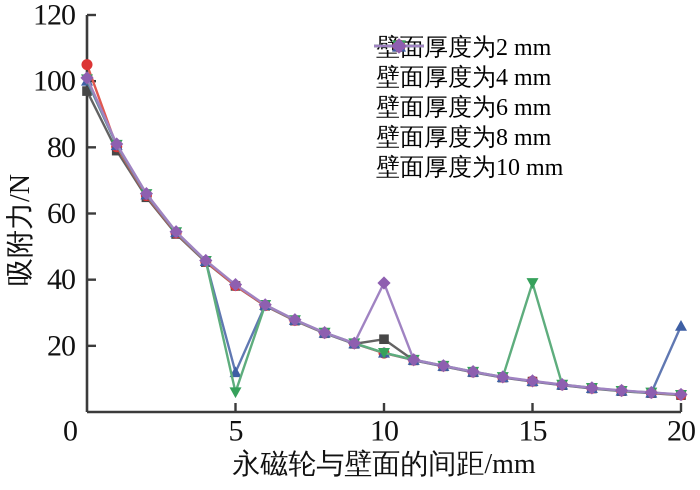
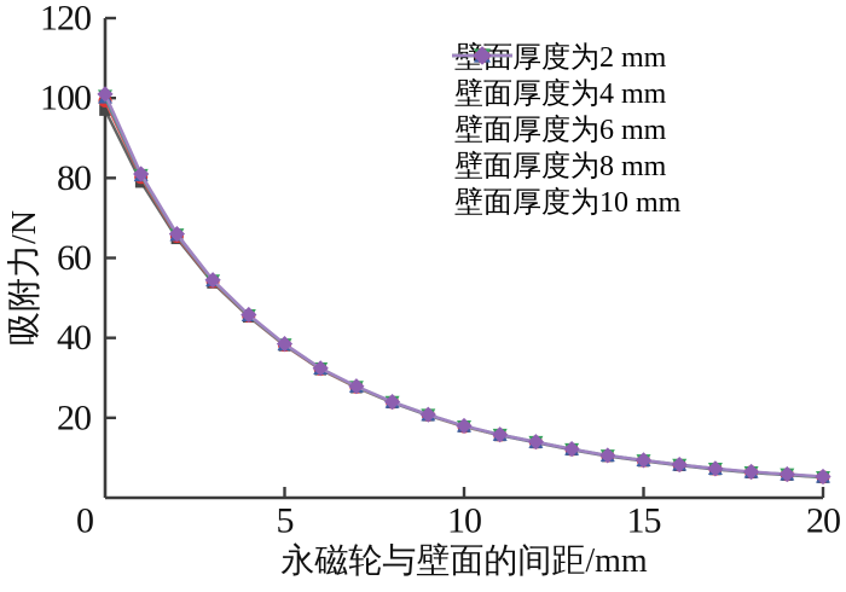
壁面厚度为4 mm/0: 105 -> 99
壁面厚度为6 mm/5: 12 -> 38
壁面厚度为8 mm/5: 6 -> 38
壁面厚度为2 mm/10: 22 -> 18
壁面厚度为10 mm/10: 39 -> 18
壁面厚度为8 mm/15: 39 -> 9
壁面厚度为6 mm/20: 26 -> 5
